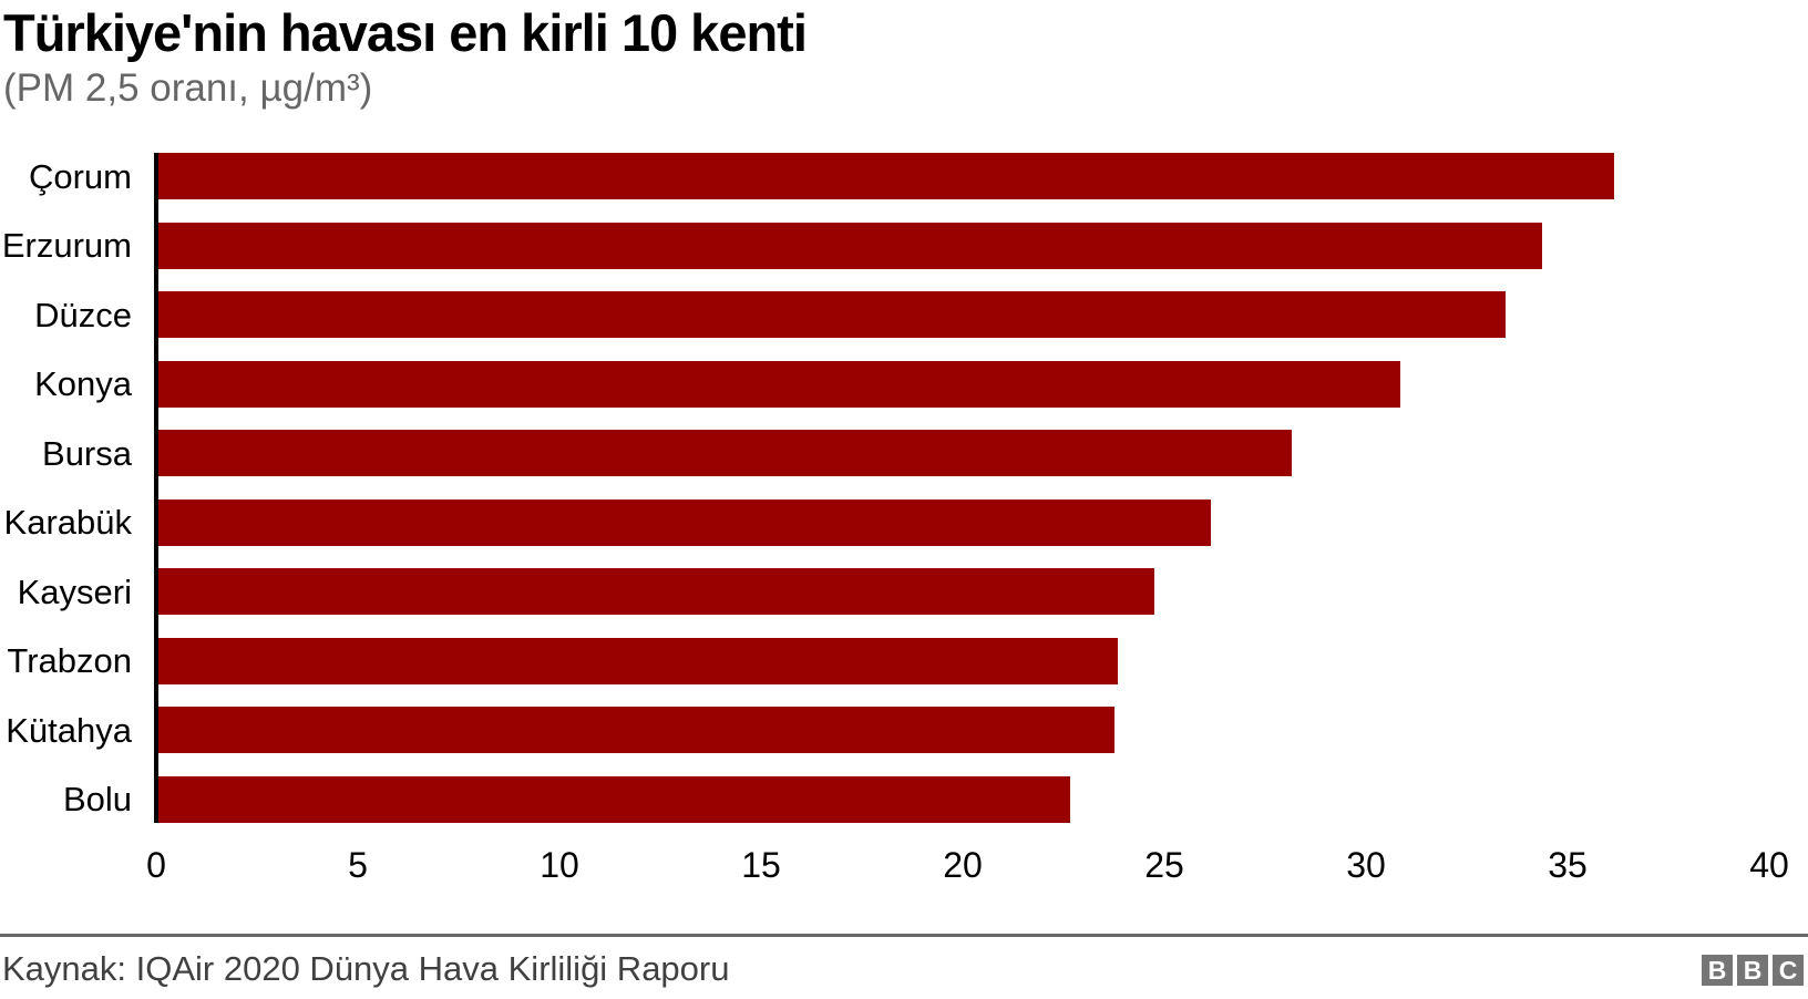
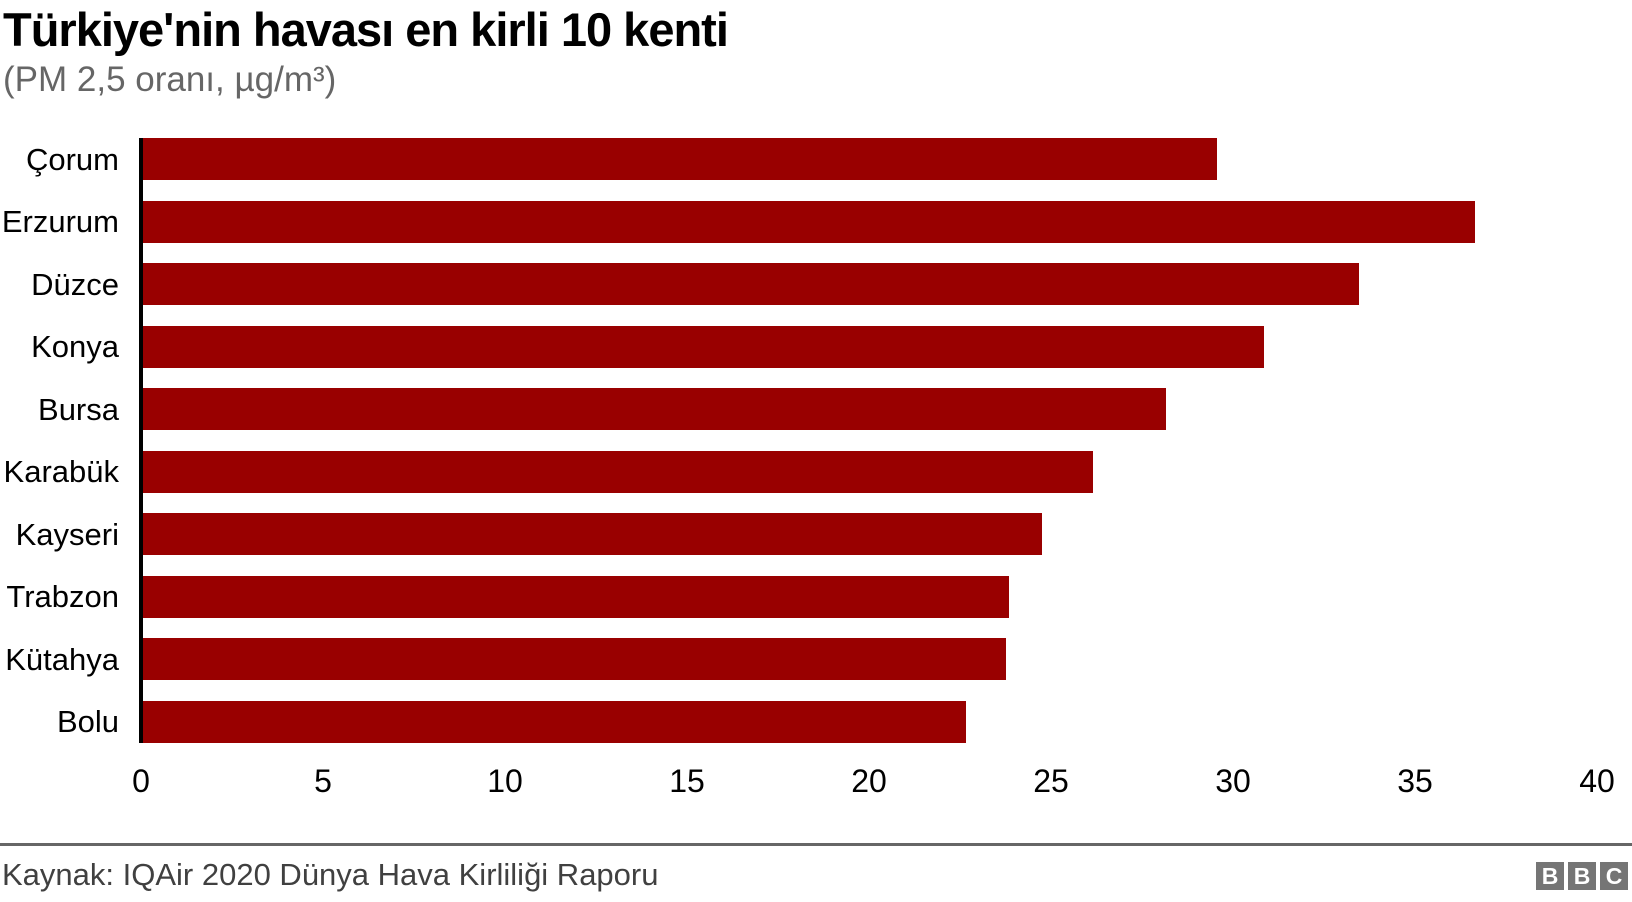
Çorum: 36.1 -> 29.5
Erzurum: 34.3 -> 36.6
